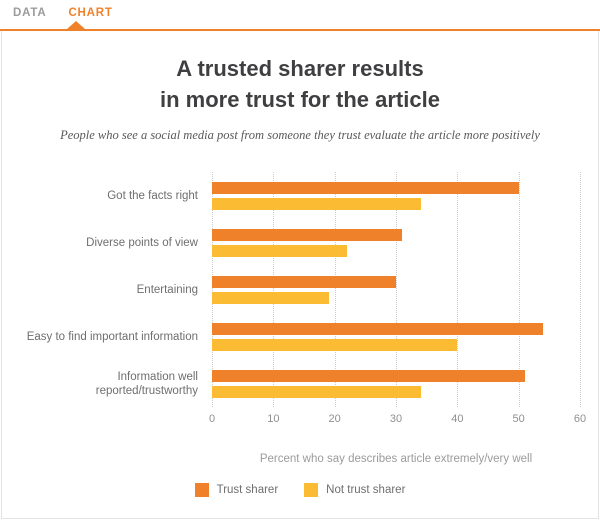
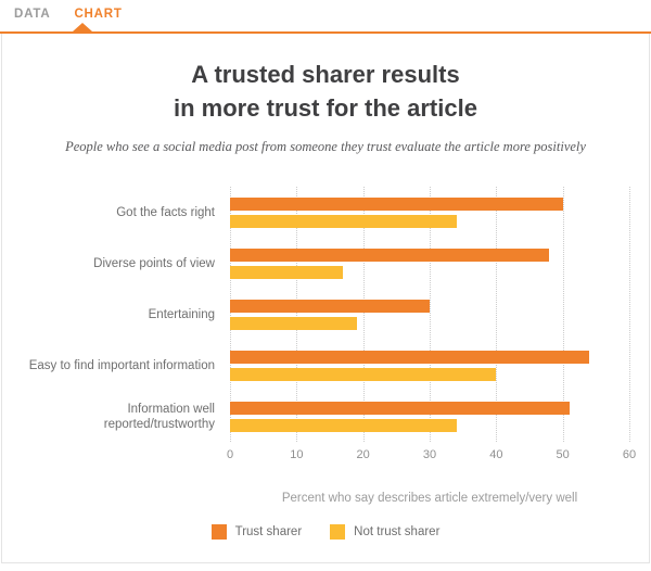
Trust sharer/Diverse points of view: 31 -> 48
Not trust sharer/Diverse points of view: 22 -> 17
